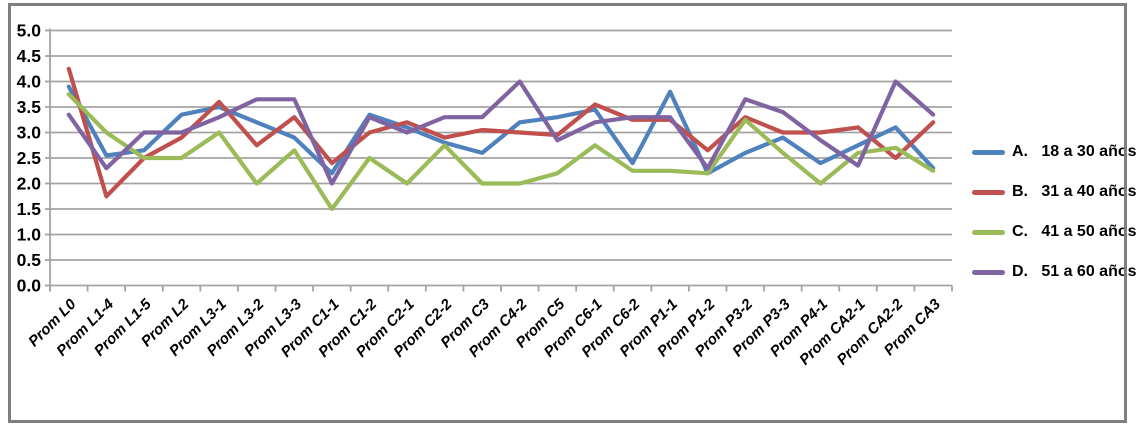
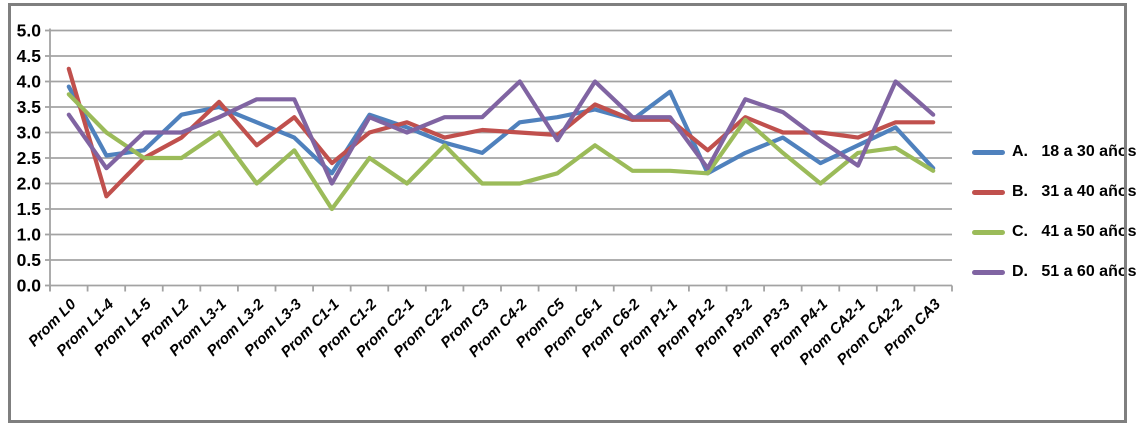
D. 51 a 60 años/Prom C6-1: 3.2 -> 4.0
A. 18 a 30 años/Prom C6-2: 2.4 -> 3.2
B. 31 a 40 años/Prom CA2-1: 3.1 -> 2.9
B. 31 a 40 años/Prom CA2-2: 2.5 -> 3.2
